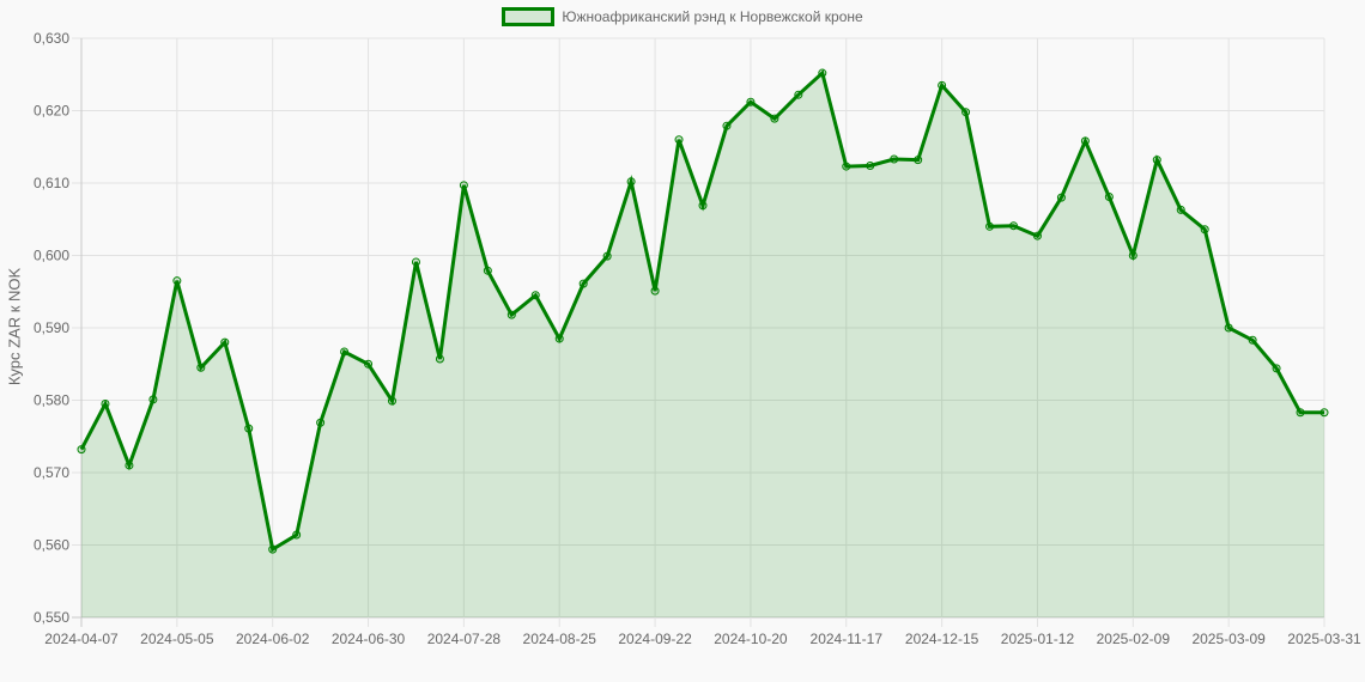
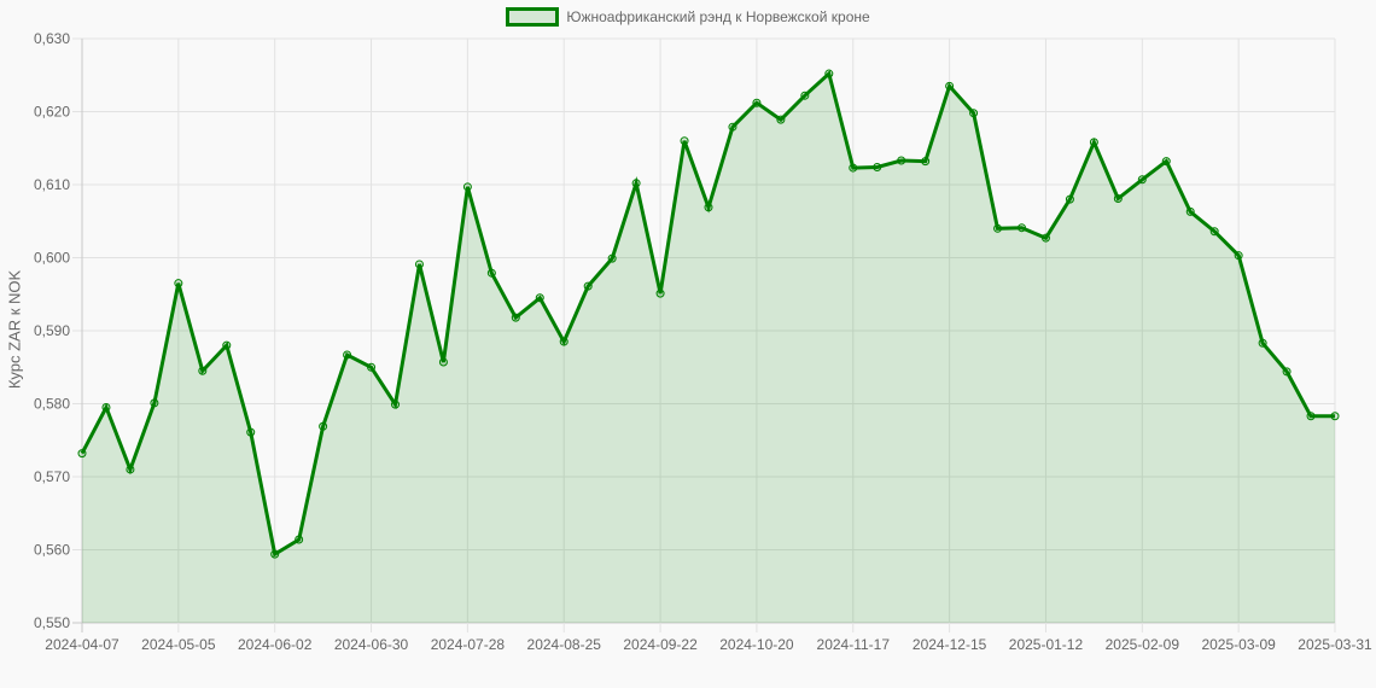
2025-02-09: 0,60 -> 0,61
2025-03-09: 0,59 -> 0,60
